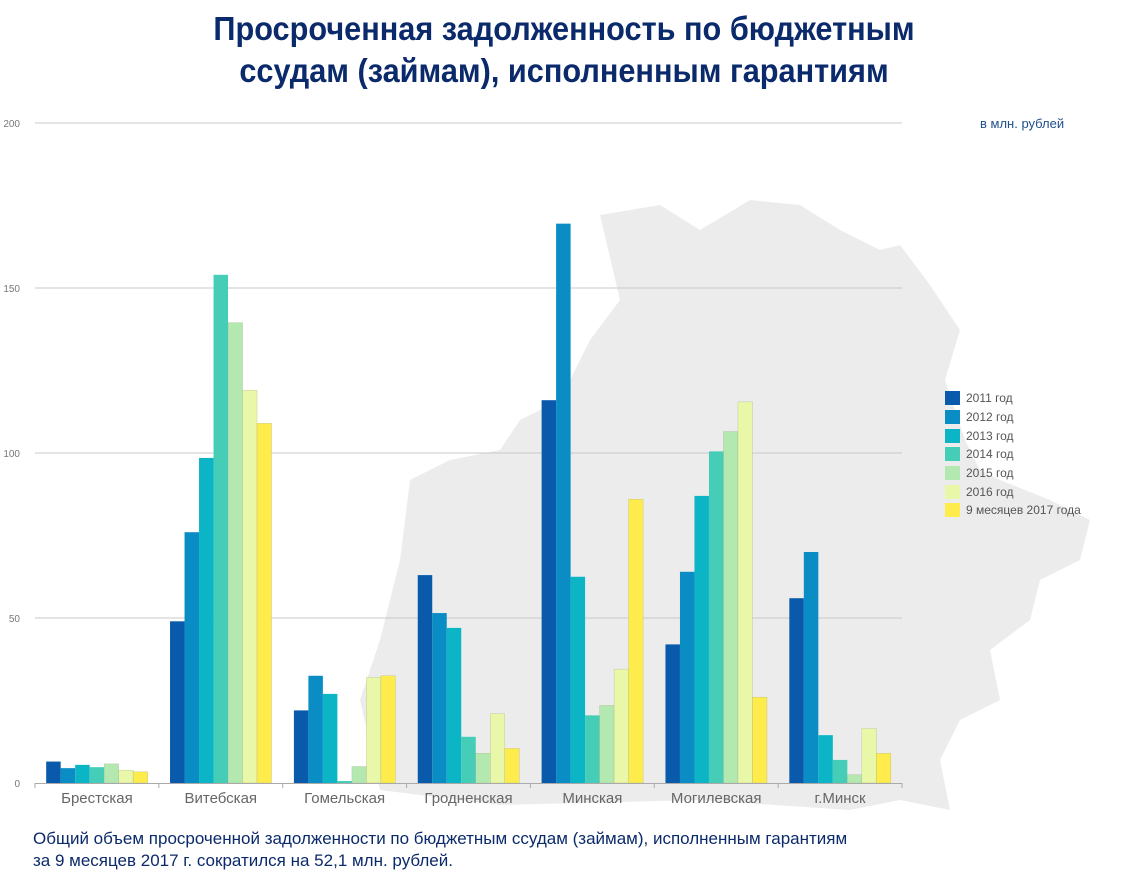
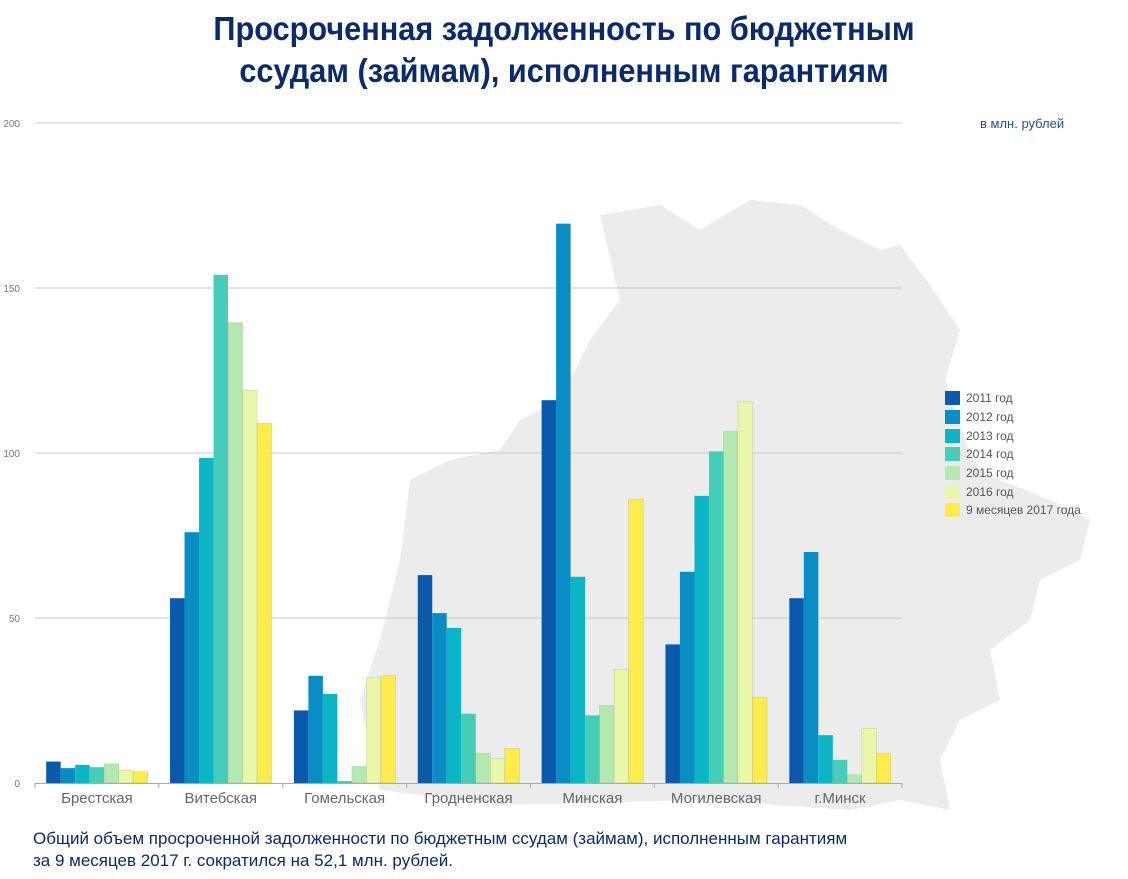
2011 год/Витебская: 49 -> 56
2014 год/Гродненская: 14 -> 21
2016 год/Гродненская: 21 -> 8
